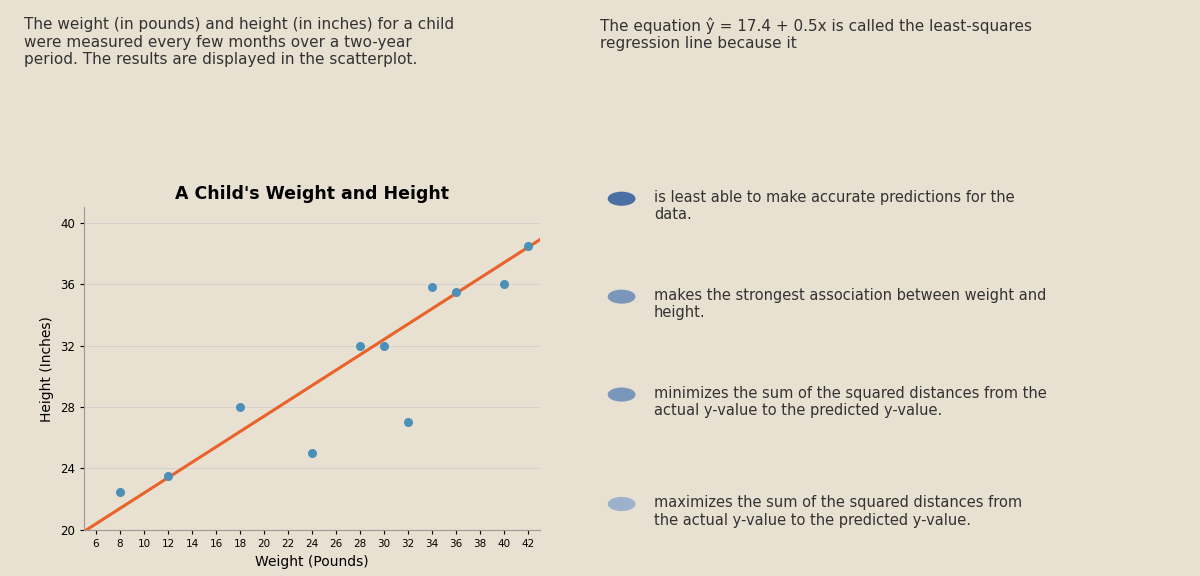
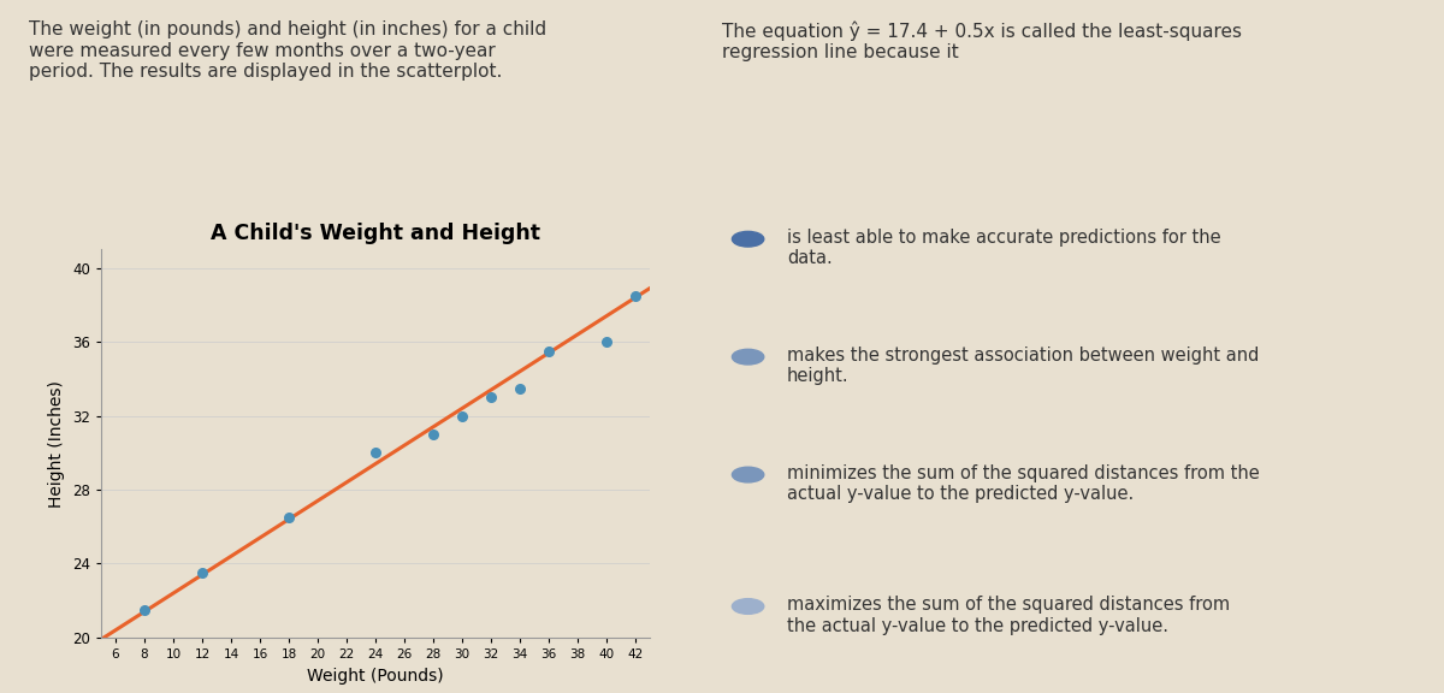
8: 22.5 -> 21.5
18: 28.0 -> 26.5
24: 25.0 -> 30.0
28: 32.0 -> 31.0
32: 27.0 -> 33.0
34: 35.8 -> 33.5
